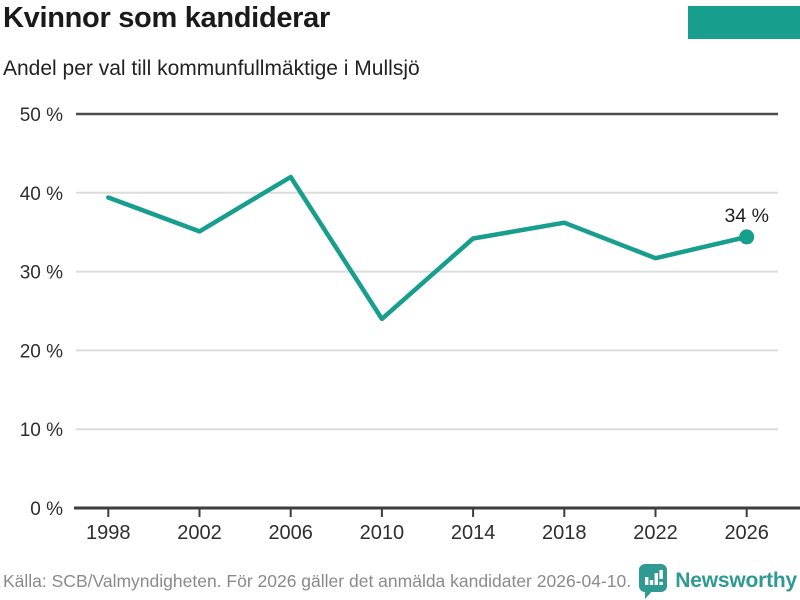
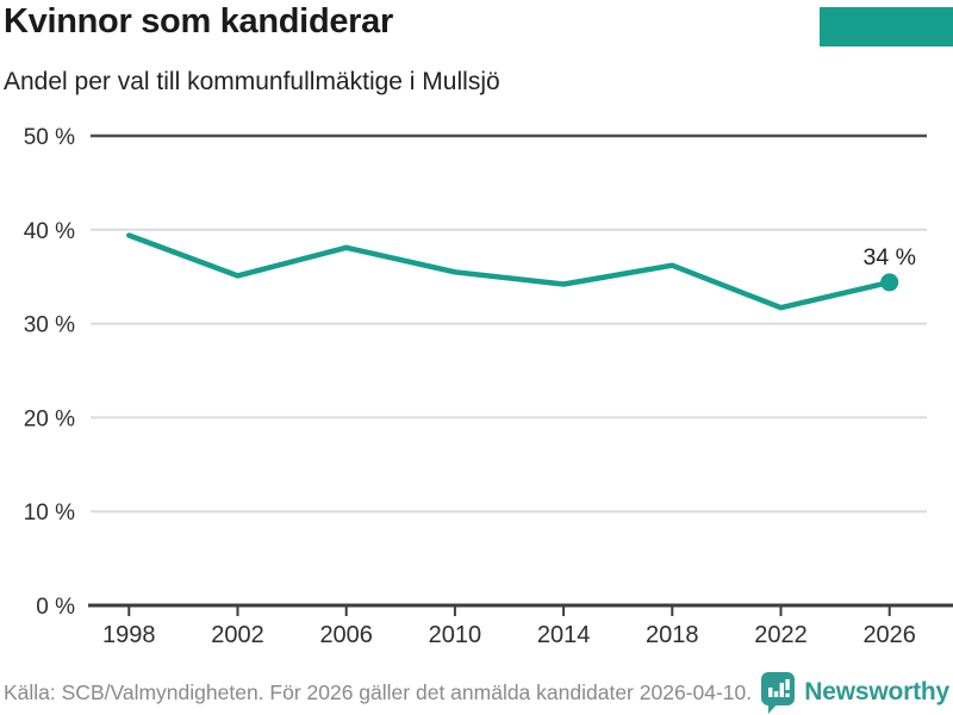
2006: 42% -> 38%
2010: 24% -> 36%
